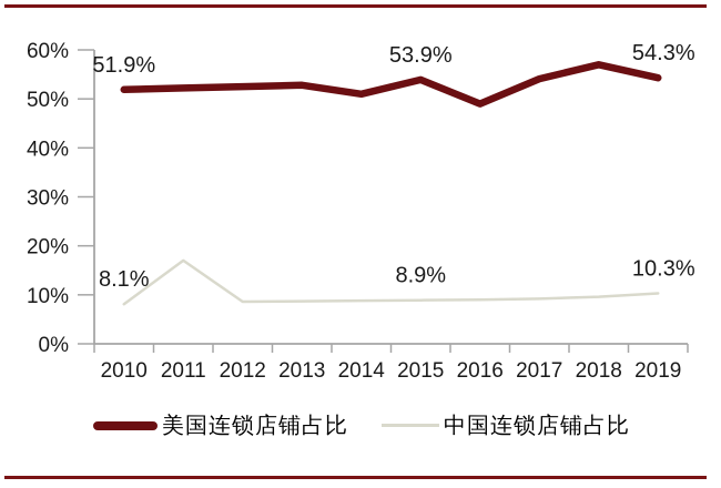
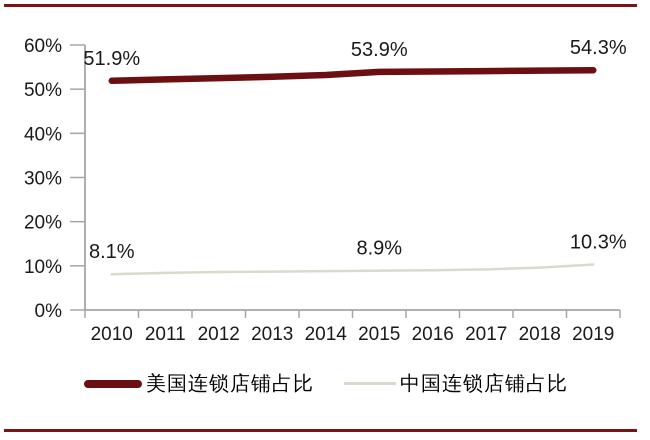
中国连锁店铺占比/2011: 17% -> 8%
美国连锁店铺占比/2014: 51% -> 53%
美国连锁店铺占比/2016: 49% -> 54%
美国连锁店铺占比/2018: 57% -> 54%
